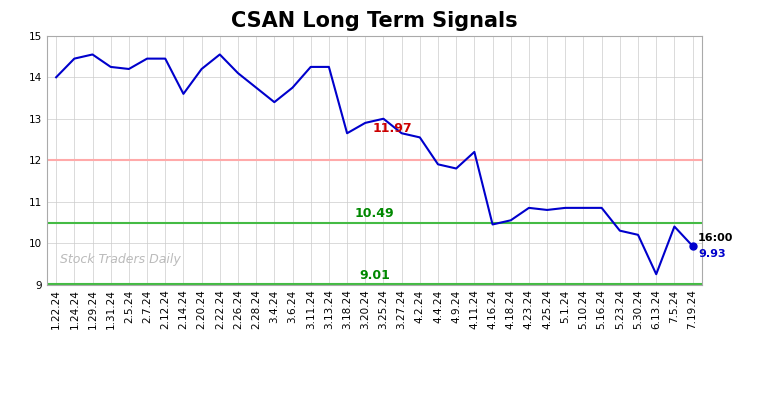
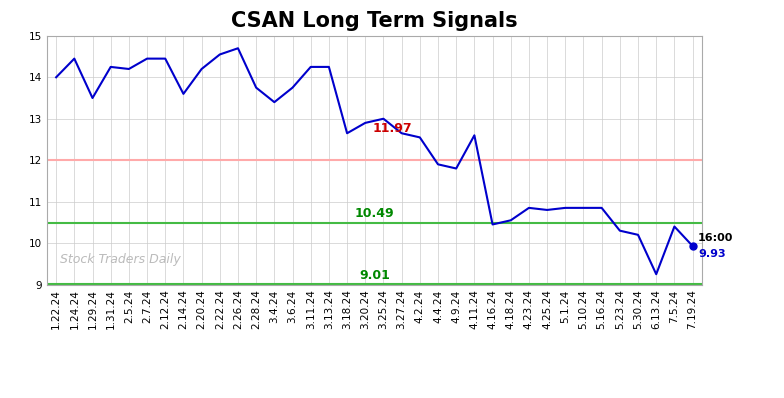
1.29.24: 14.55 -> 13.50
2.26.24: 14.10 -> 14.70
4.11.24: 12.20 -> 12.60
